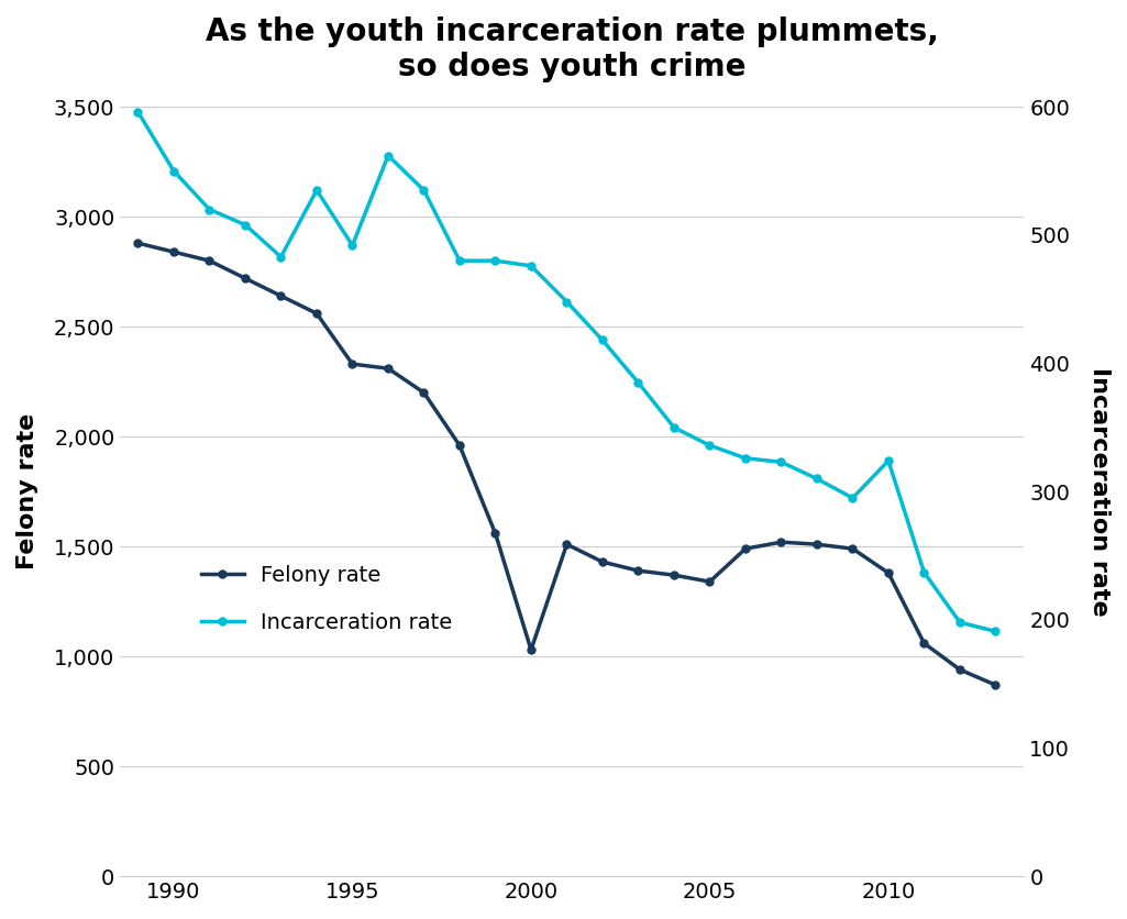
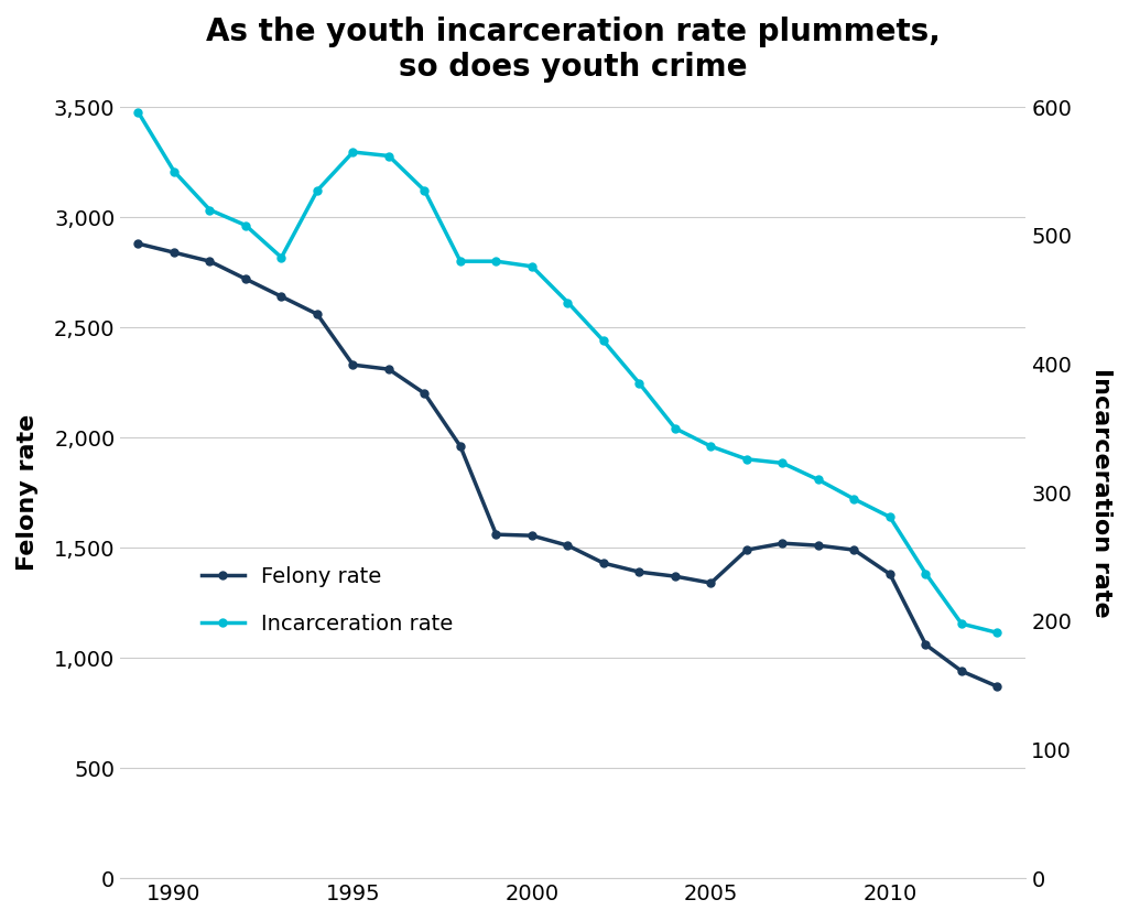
Incarceration rate/1995: 492 -> 565
Felony rate/2000: 1,030 -> 1,560
Incarceration rate/2010: 324 -> 281
